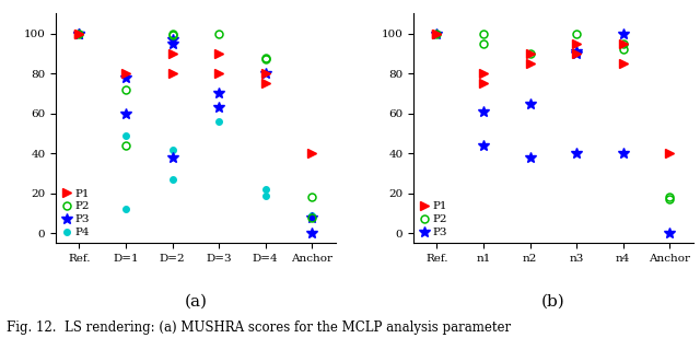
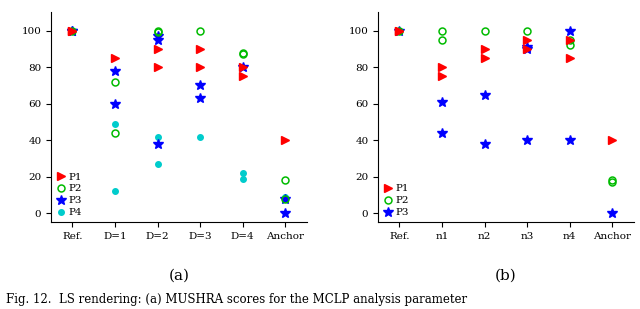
P1/D=1: 80 -> 85
P4/D=3: 56 -> 42
P2/n2: 90 -> 100
